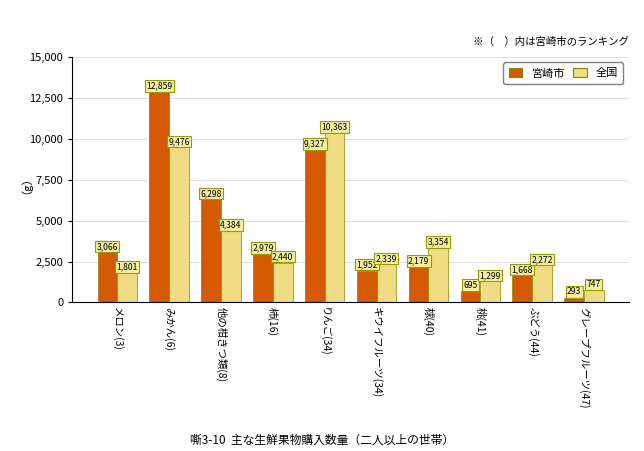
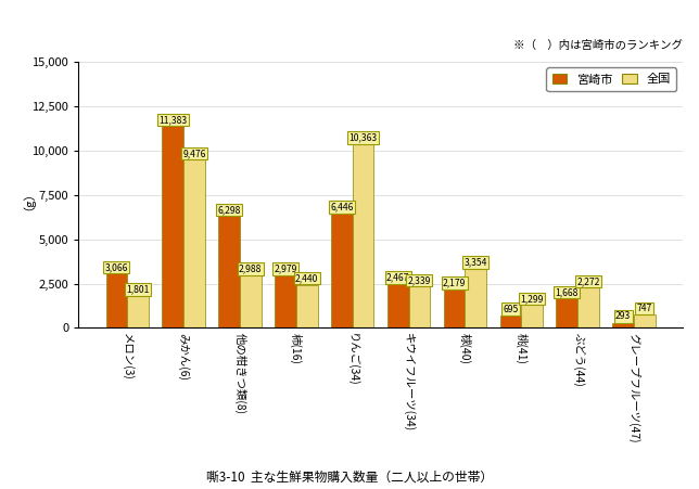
宮崎市/みかん(6): 12,859 -> 11,383
全国/他の柑きつ類(8): 4,384 -> 2,988
宮崎市/りんご(34): 9,327 -> 6,446
宮崎市/キウイフルーツ(34): 1,952 -> 2,467
